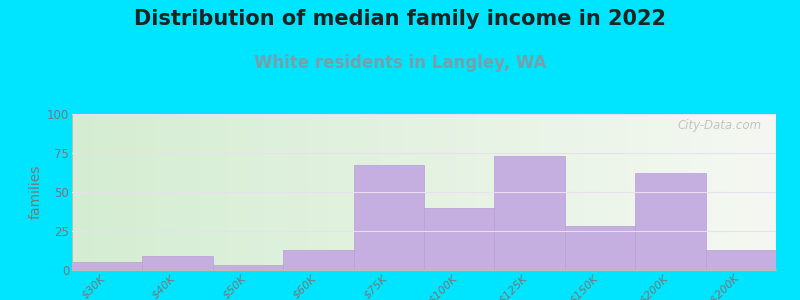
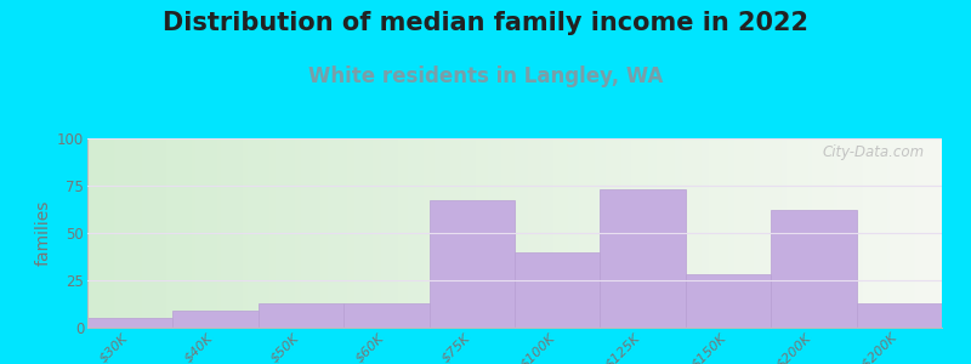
$50K: 3 -> 13
